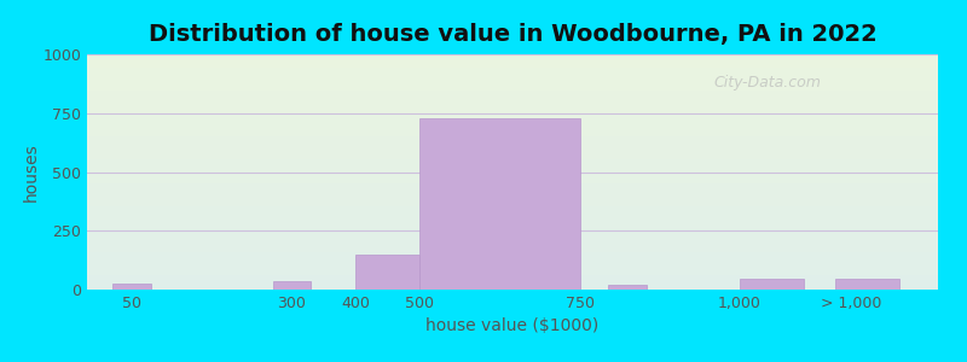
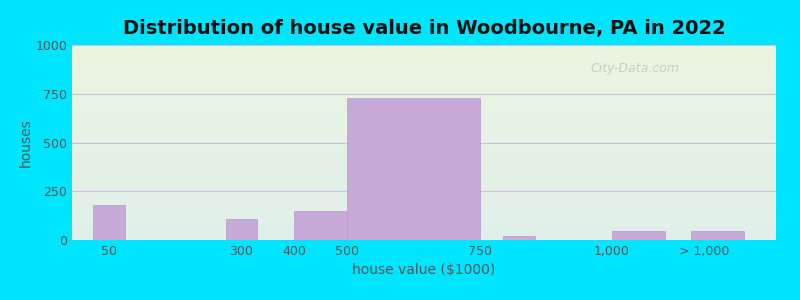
50: 20 -> 180
300: 40 -> 110
